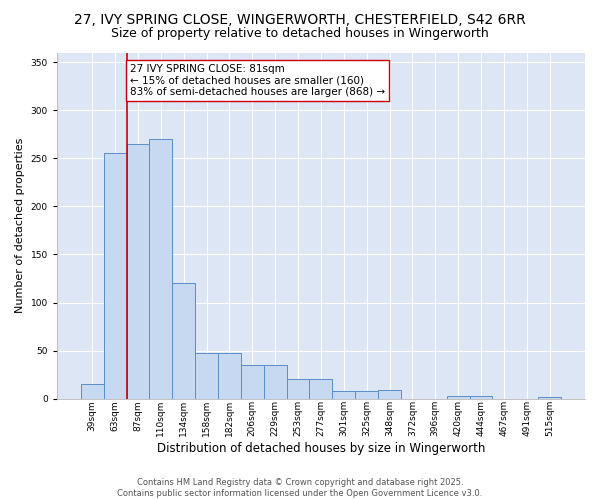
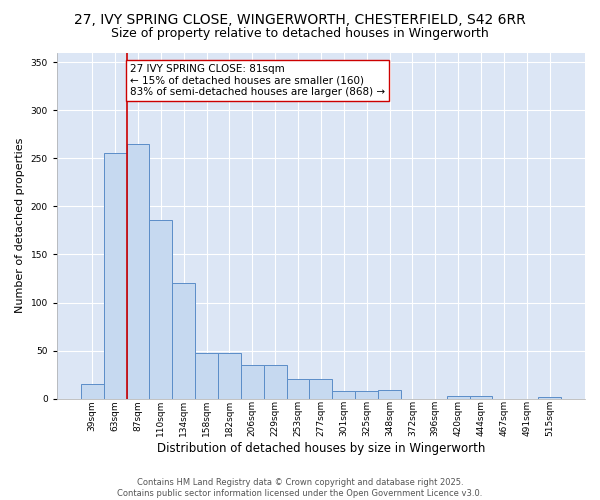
110sqm: 270 -> 186
